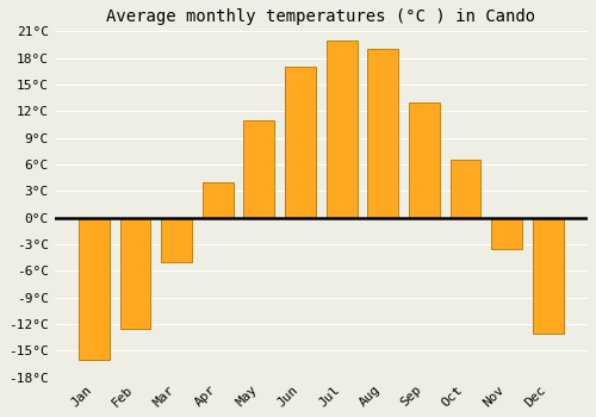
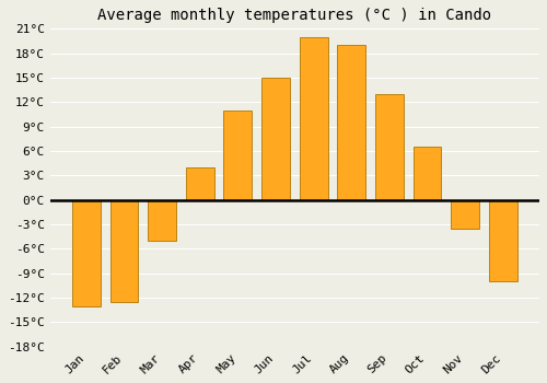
Jan: -16.0°C -> -13.0°C
Jun: 17.0°C -> 15.0°C
Dec: -13.0°C -> -10.0°C
